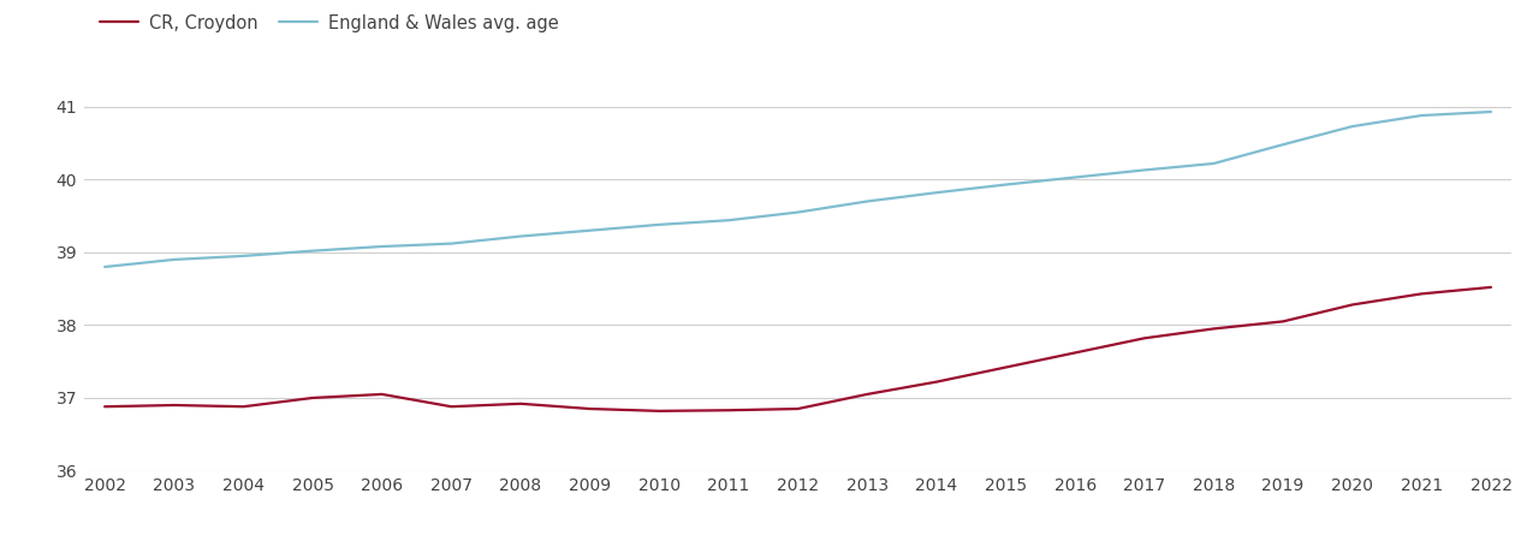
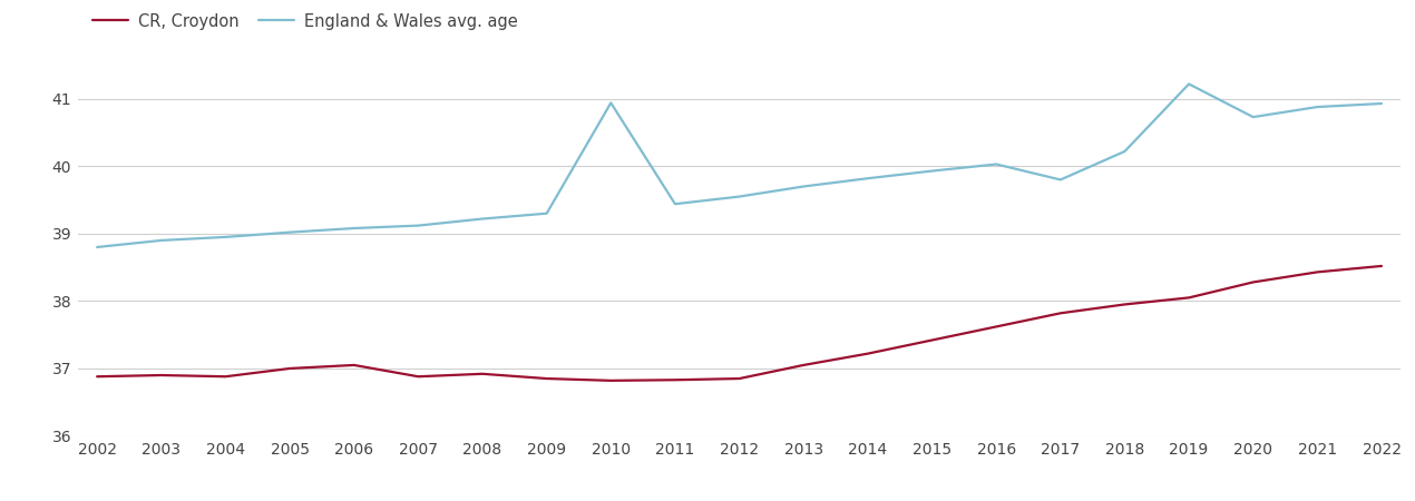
England & Wales avg. age/2010: 39.38 -> 40.94
England & Wales avg. age/2017: 40.13 -> 39.80
England & Wales avg. age/2019: 40.48 -> 41.22
